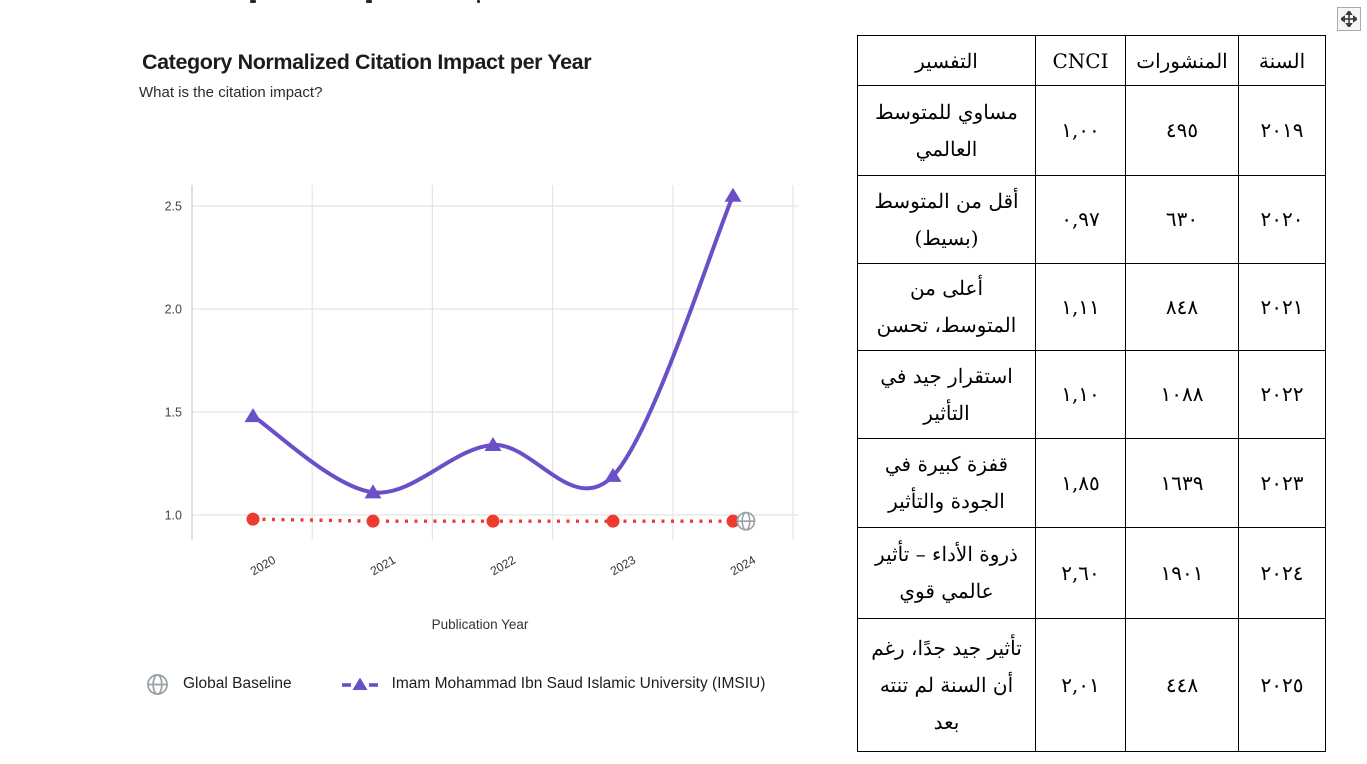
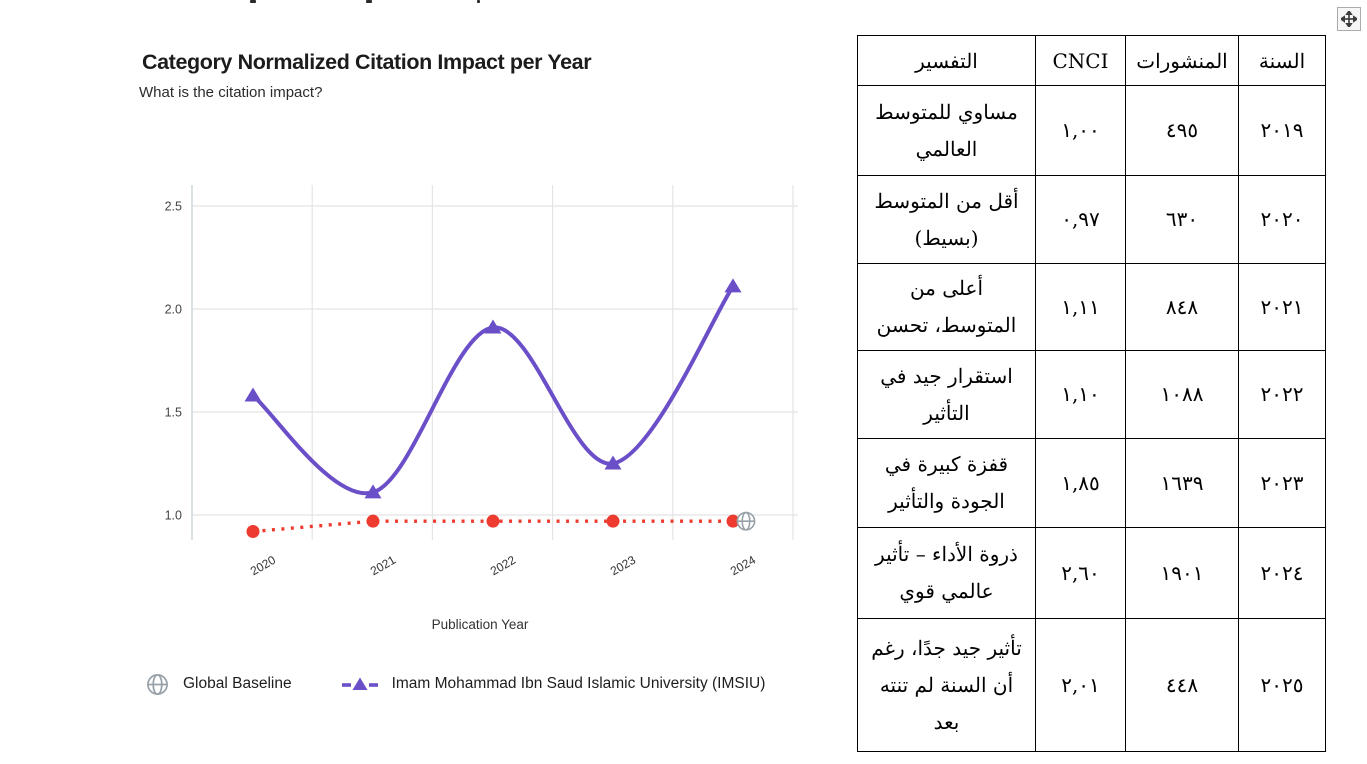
Imam Mohammad Ibn Saud Islamic University (IMSIU)/2020: 1.48 -> 1.58
Global Baseline/2020: 0.98 -> 0.92
Imam Mohammad Ibn Saud Islamic University (IMSIU)/2022: 1.34 -> 1.91
Imam Mohammad Ibn Saud Islamic University (IMSIU)/2023: 1.19 -> 1.25
Imam Mohammad Ibn Saud Islamic University (IMSIU)/2024: 2.55 -> 2.11
